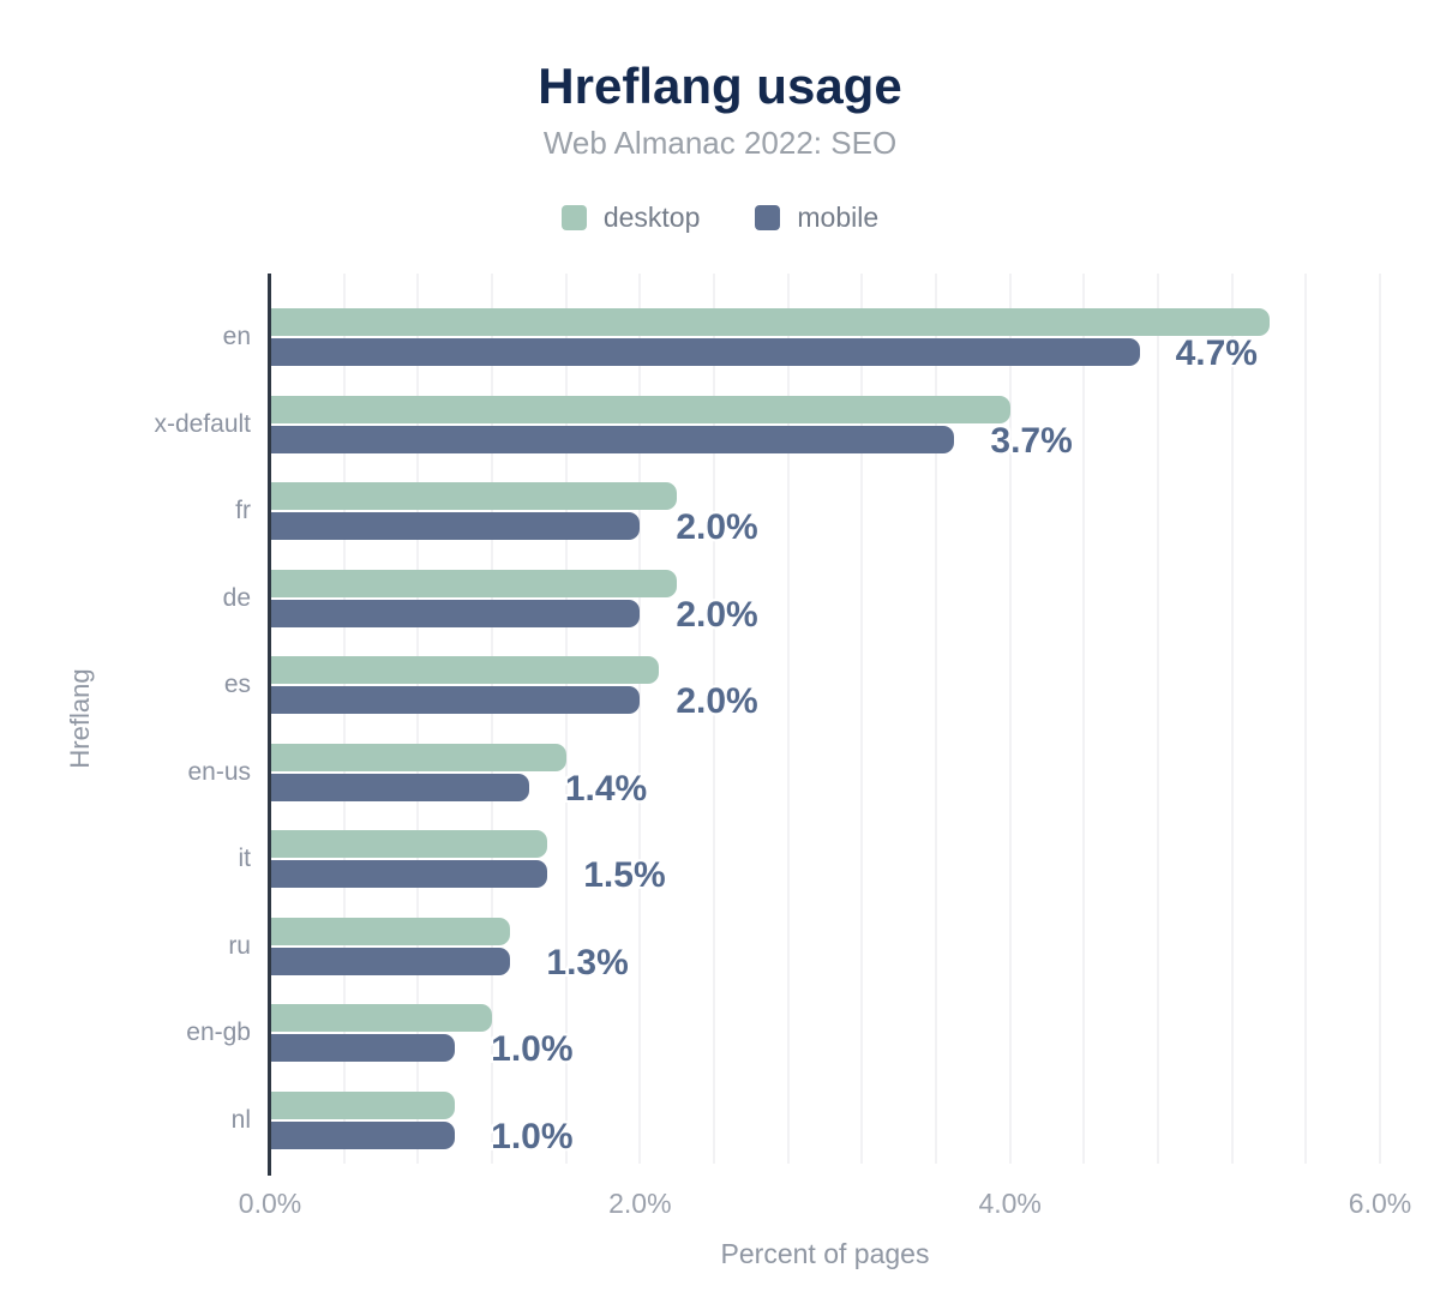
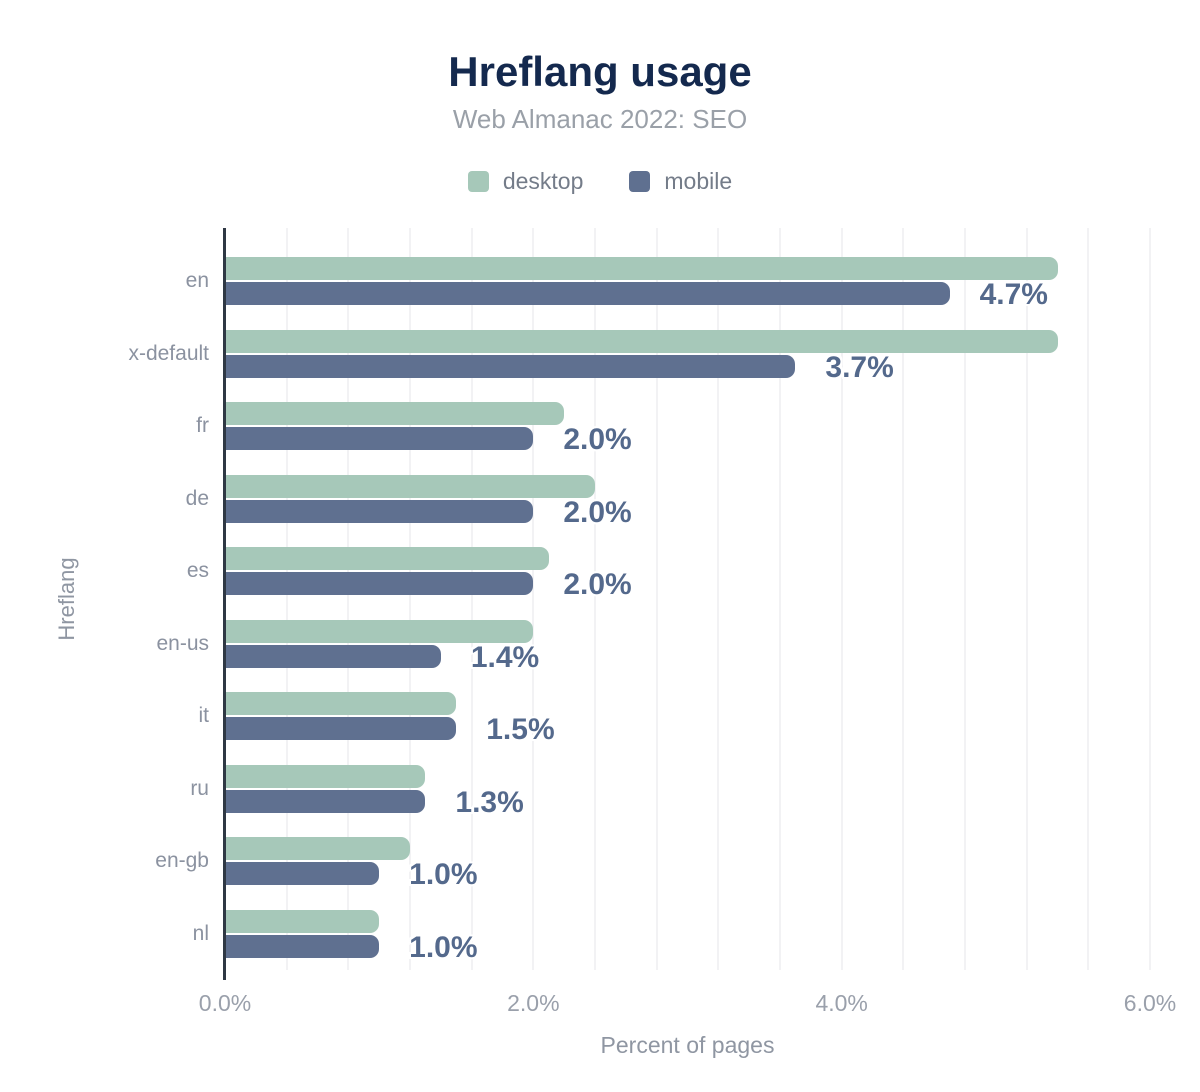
desktop/x-default: 4.0% -> 5.4%
desktop/de: 2.2% -> 2.4%
desktop/en-us: 1.6% -> 2.0%
